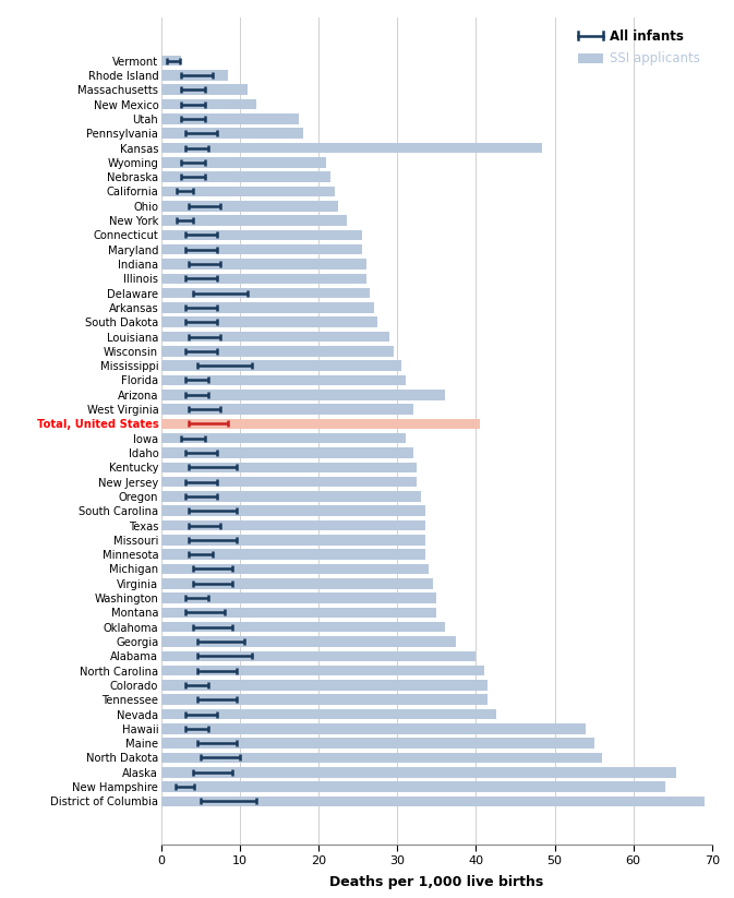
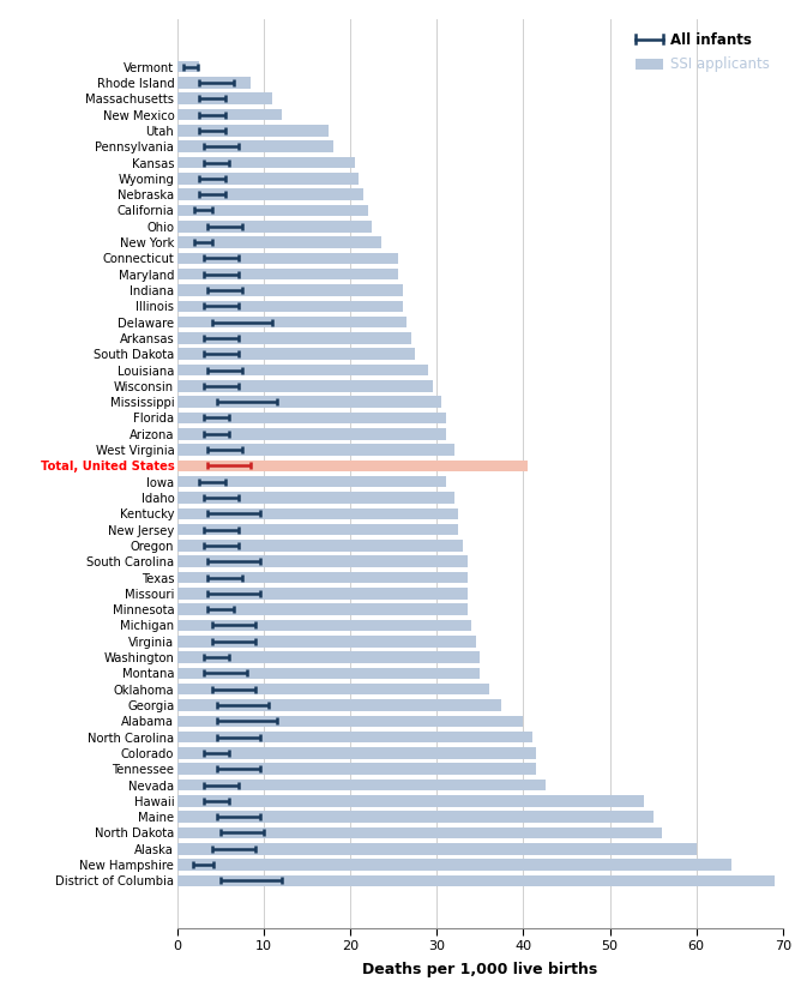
Kansas: 48.4 -> 20.5
Arizona: 36.0 -> 31.0
Alaska: 65.4 -> 60.0
